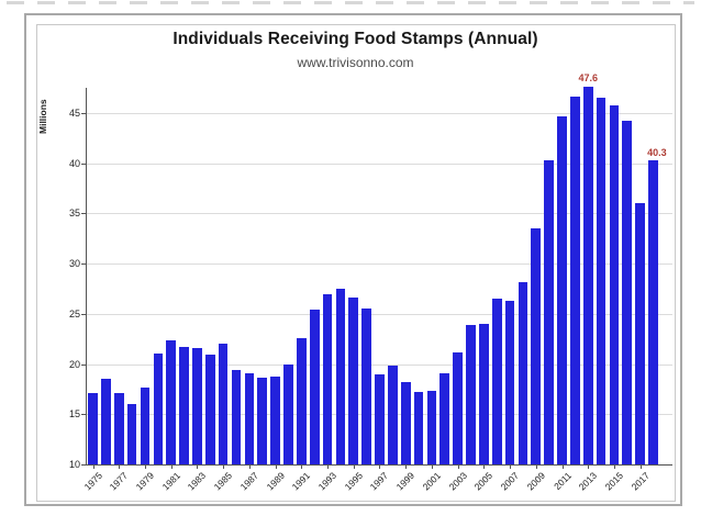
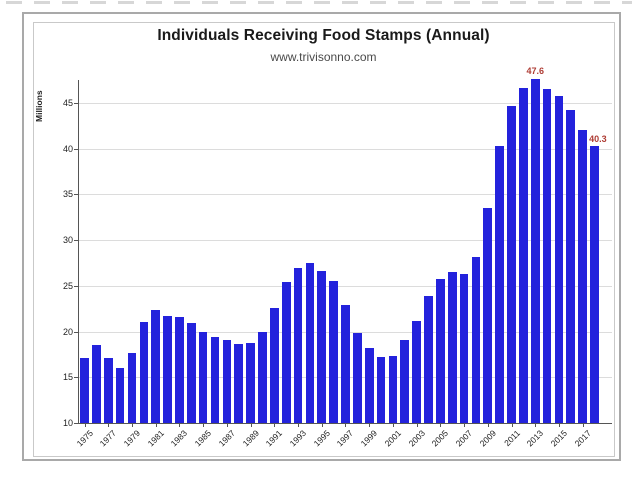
1985: 22 -> 20
1997: 19 -> 23
2005: 24 -> 26
2017: 36 -> 42
